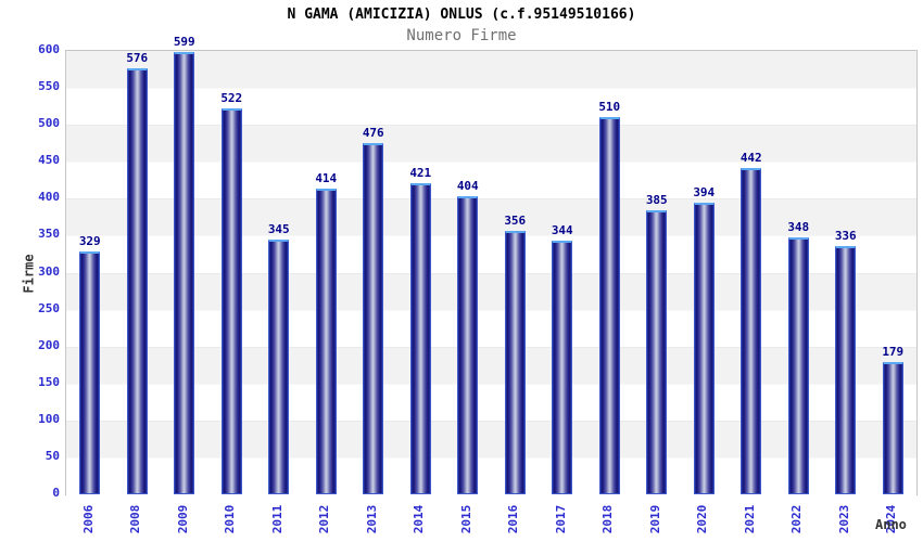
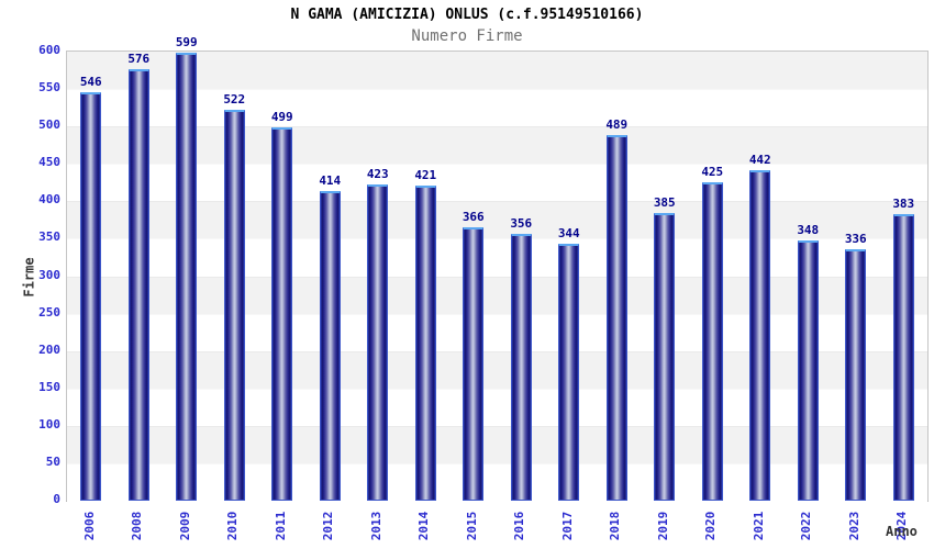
2006: 329 -> 546
2011: 345 -> 499
2013: 476 -> 423
2015: 404 -> 366
2018: 510 -> 489
2020: 394 -> 425
2024: 179 -> 383
